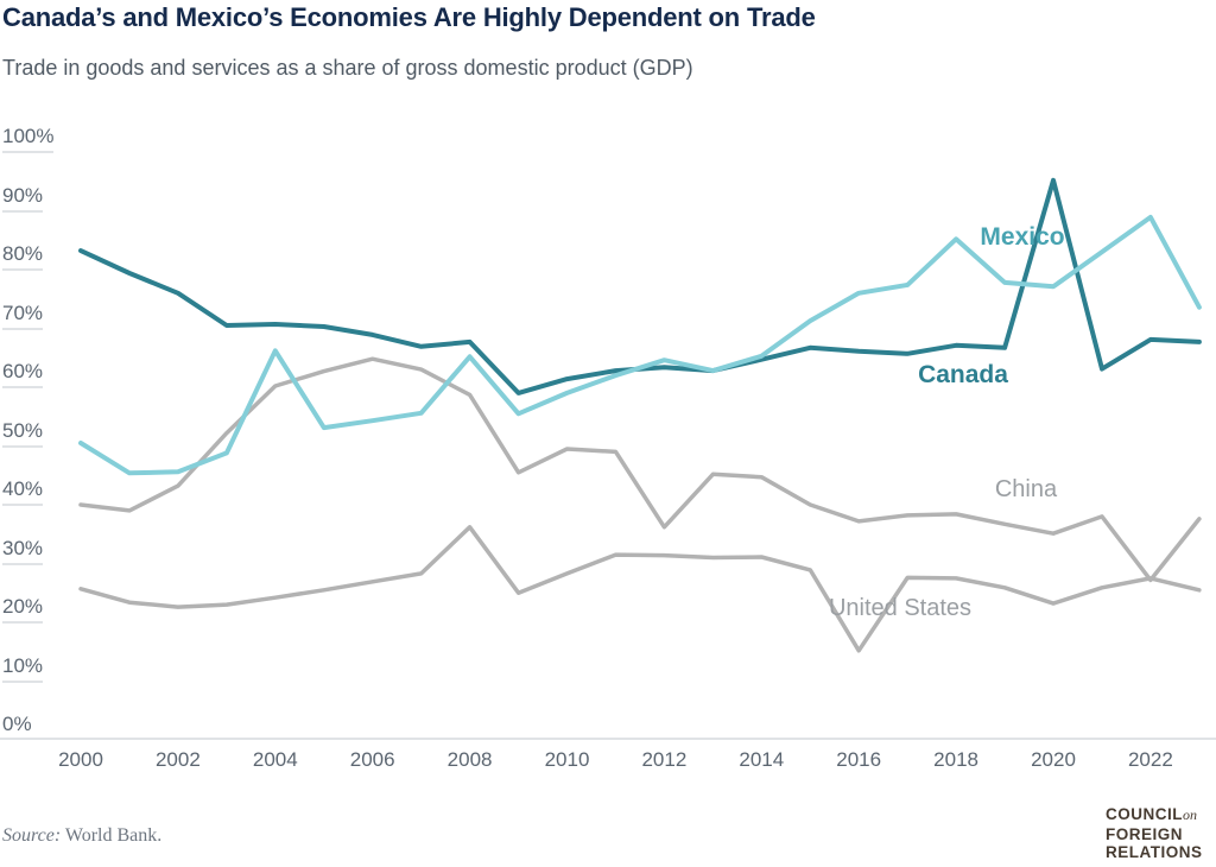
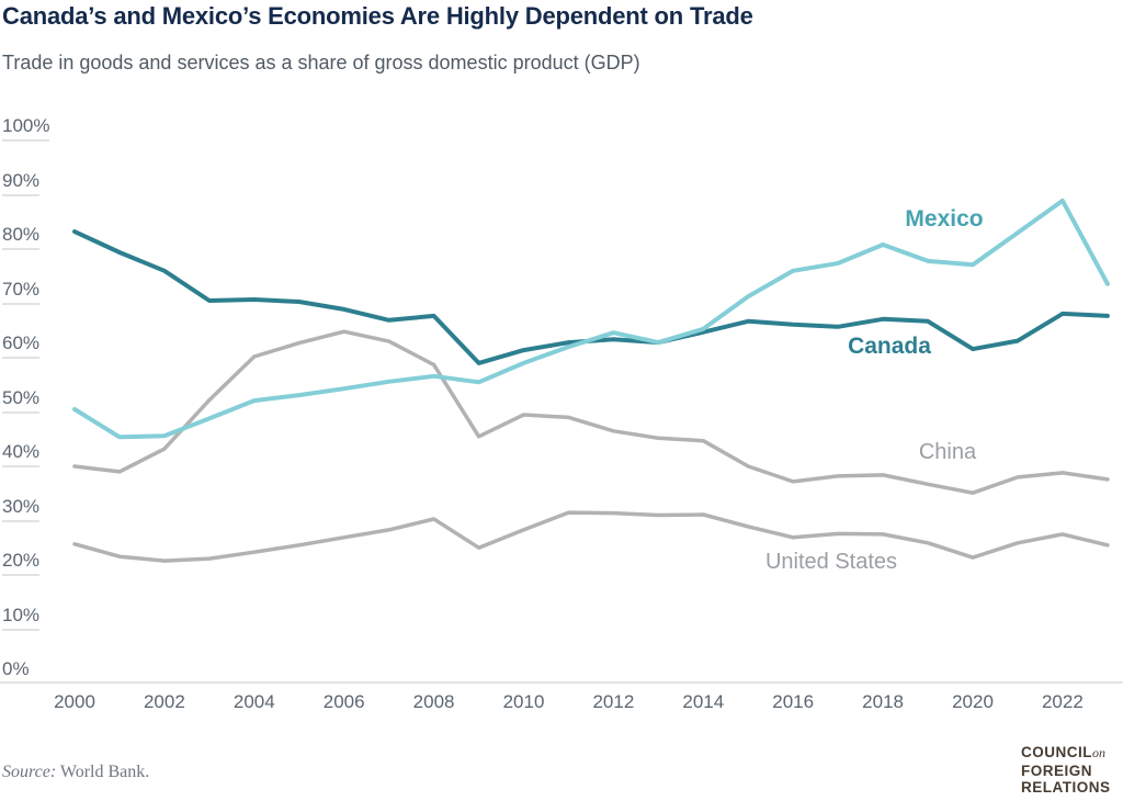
Mexico/2004: 66% -> 52%
United States/2008: 36% -> 30%
Mexico/2008: 65% -> 56%
China/2012: 36% -> 46%
United States/2016: 15% -> 27%
Mexico/2018: 85% -> 81%
Canada/2020: 95% -> 61%
China/2022: 27% -> 39%
